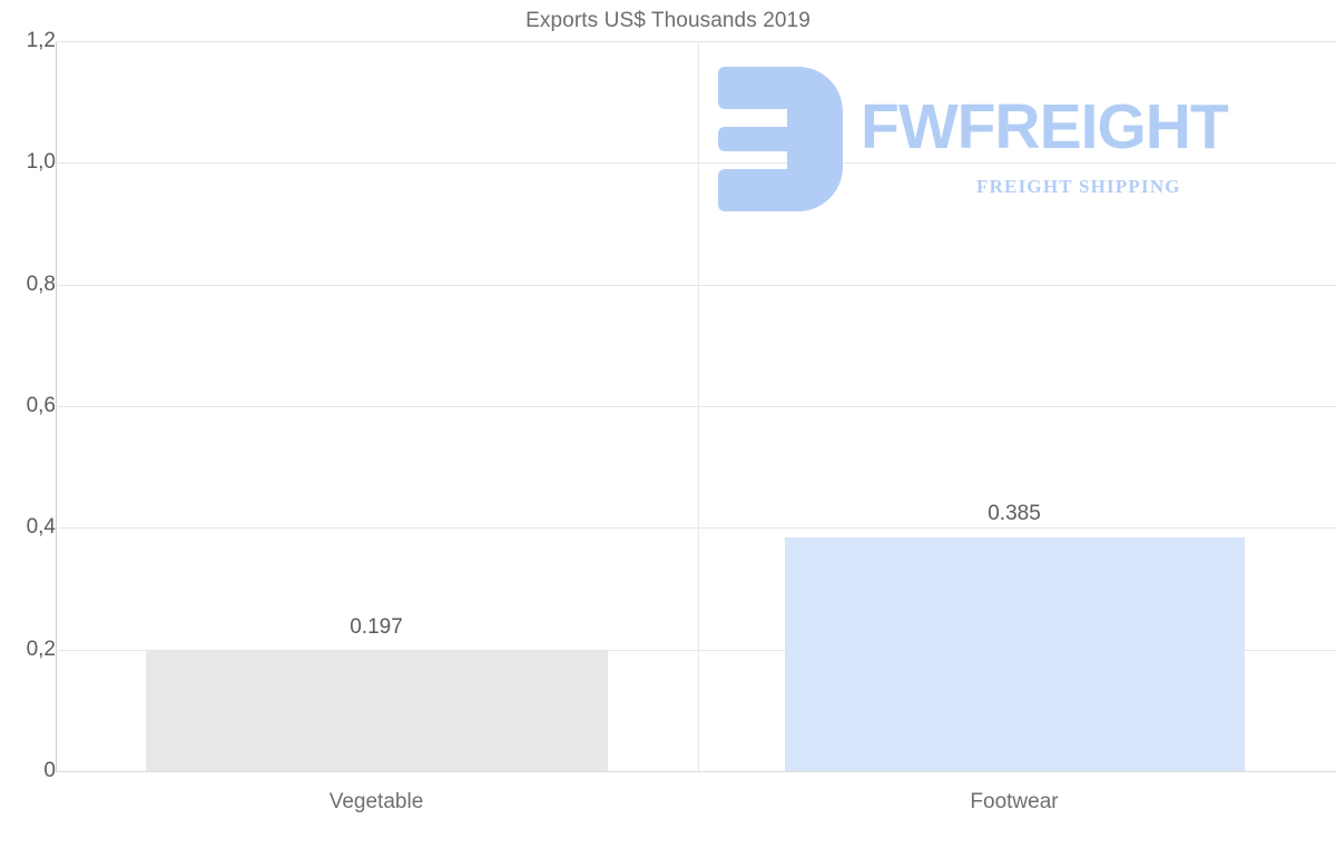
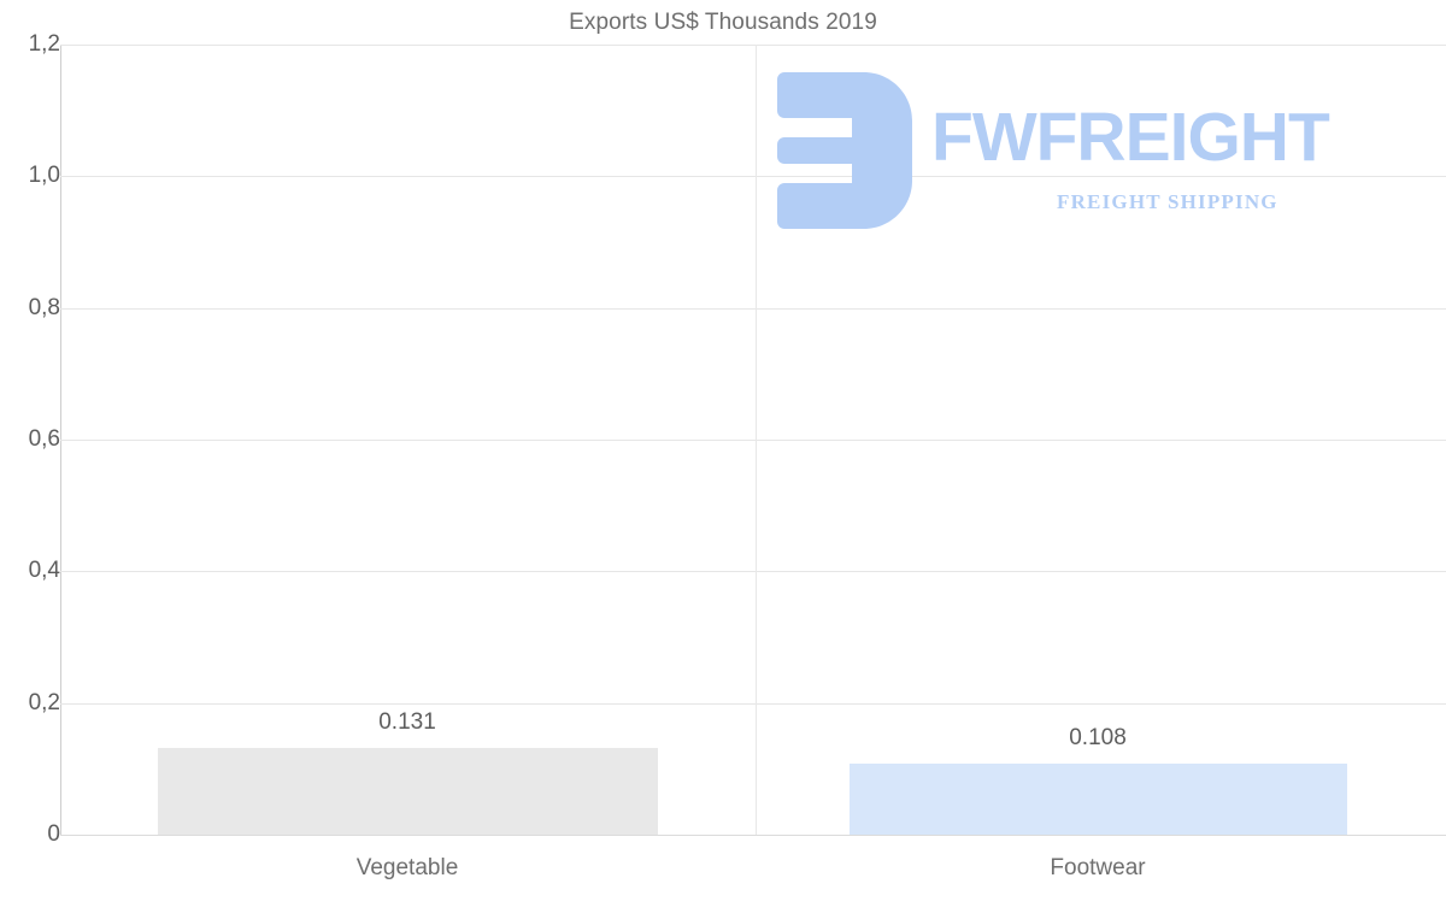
Vegetable: 0.197 -> 0.131
Footwear: 0.385 -> 0.108
